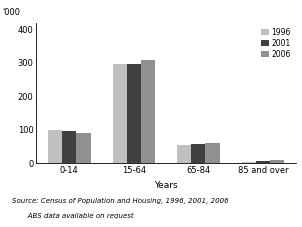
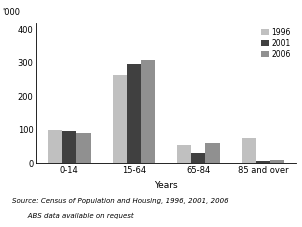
1996/15-64: 297 -> 265
2001/65-84: 57 -> 30
1996/85 and over: 5 -> 75
